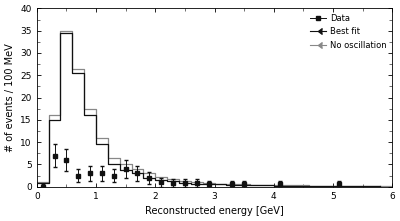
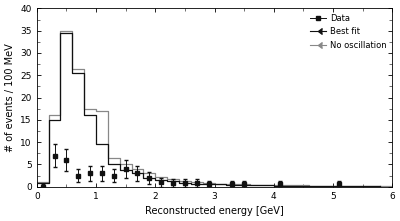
No oscillation/1: 11.0 -> 17.0
